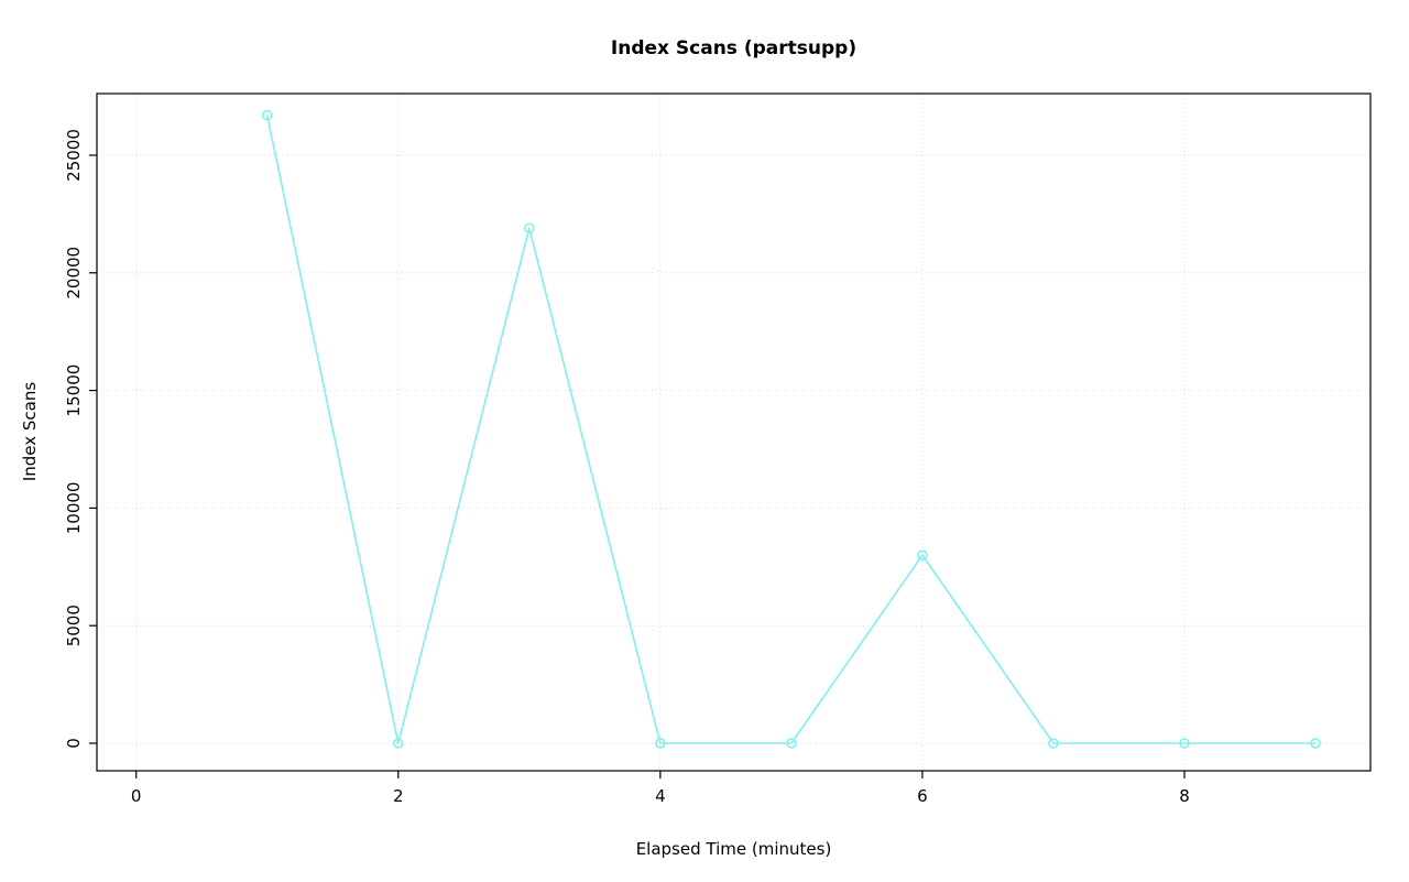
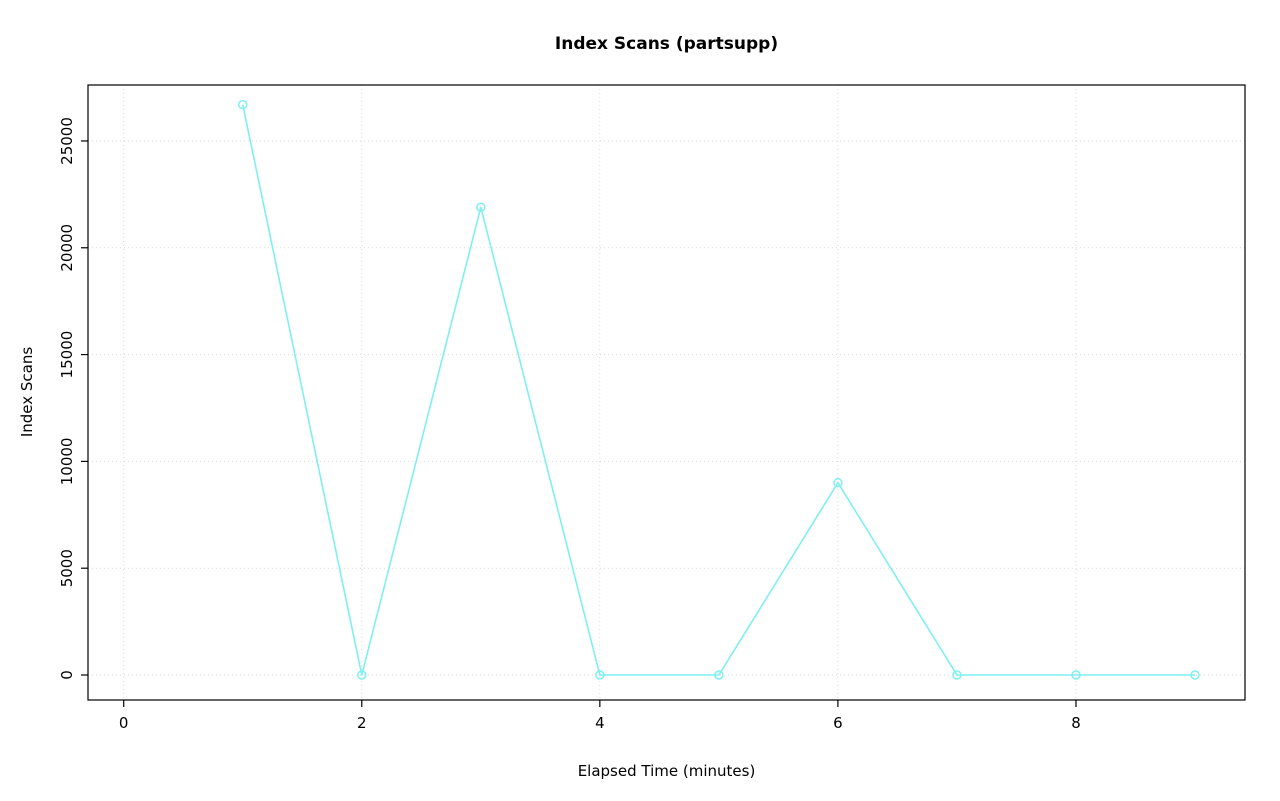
6: 8000 -> 9000
